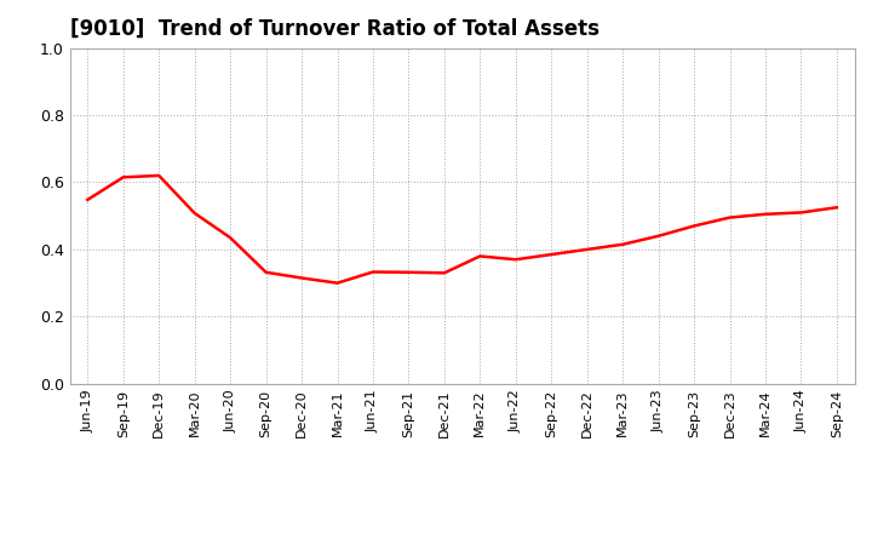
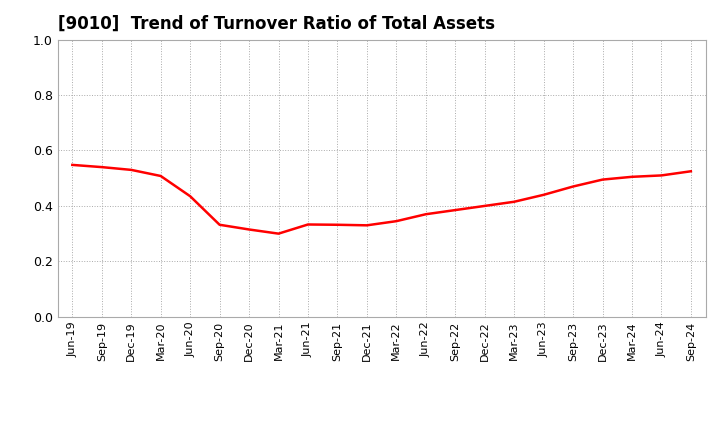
Sep-19: 0.615 -> 0.540
Dec-19: 0.620 -> 0.530
Mar-22: 0.380 -> 0.345
